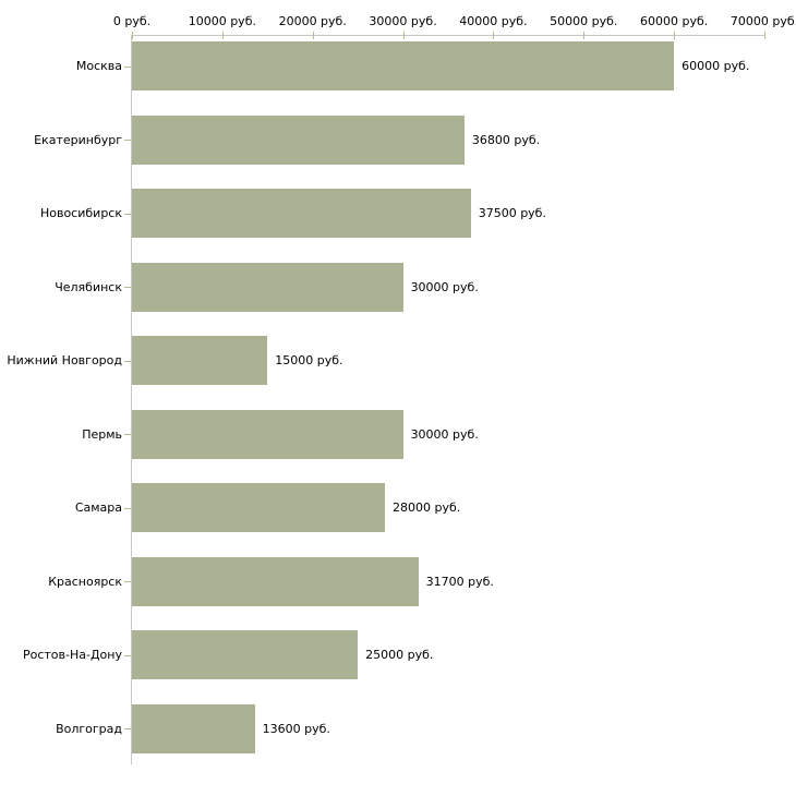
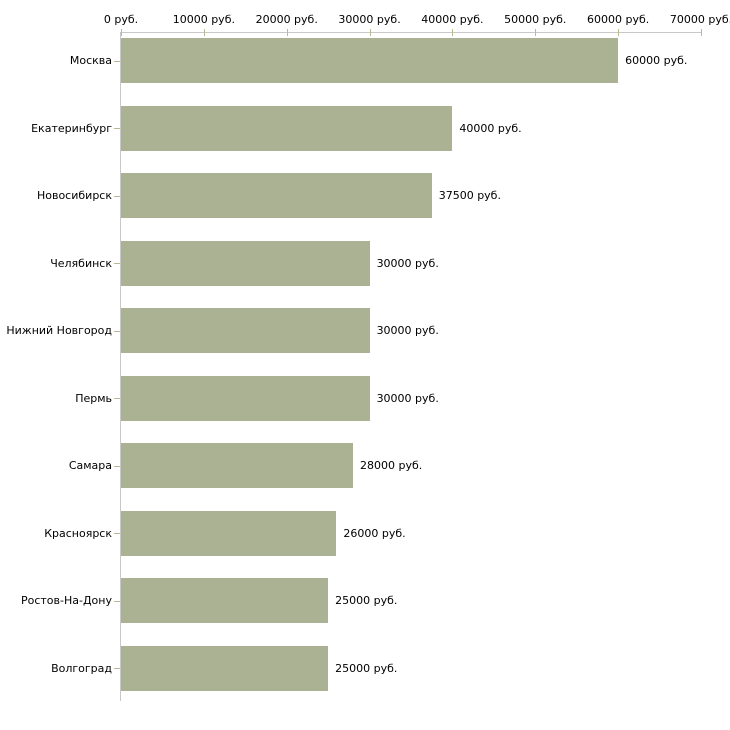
Екатеринбург: 36800 -> 40000
Нижний Новгород: 15000 -> 30000
Красноярск: 31700 -> 26000
Волгоград: 13600 -> 25000
